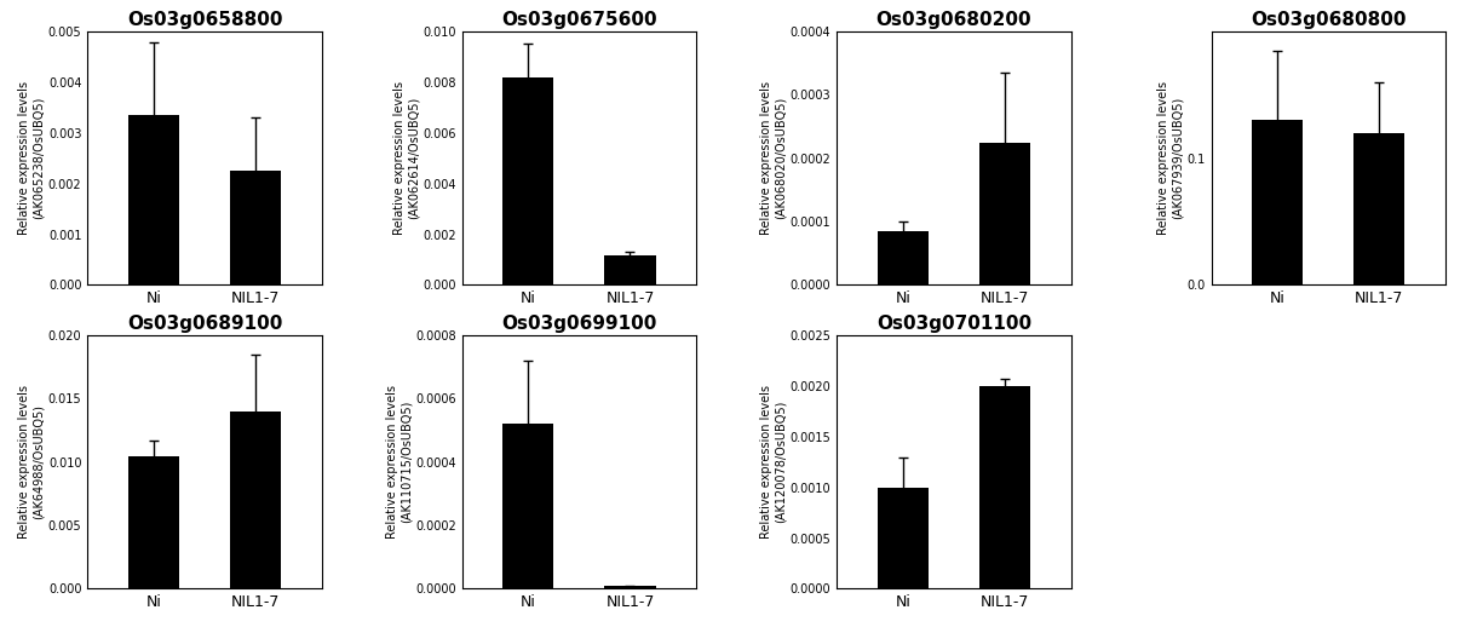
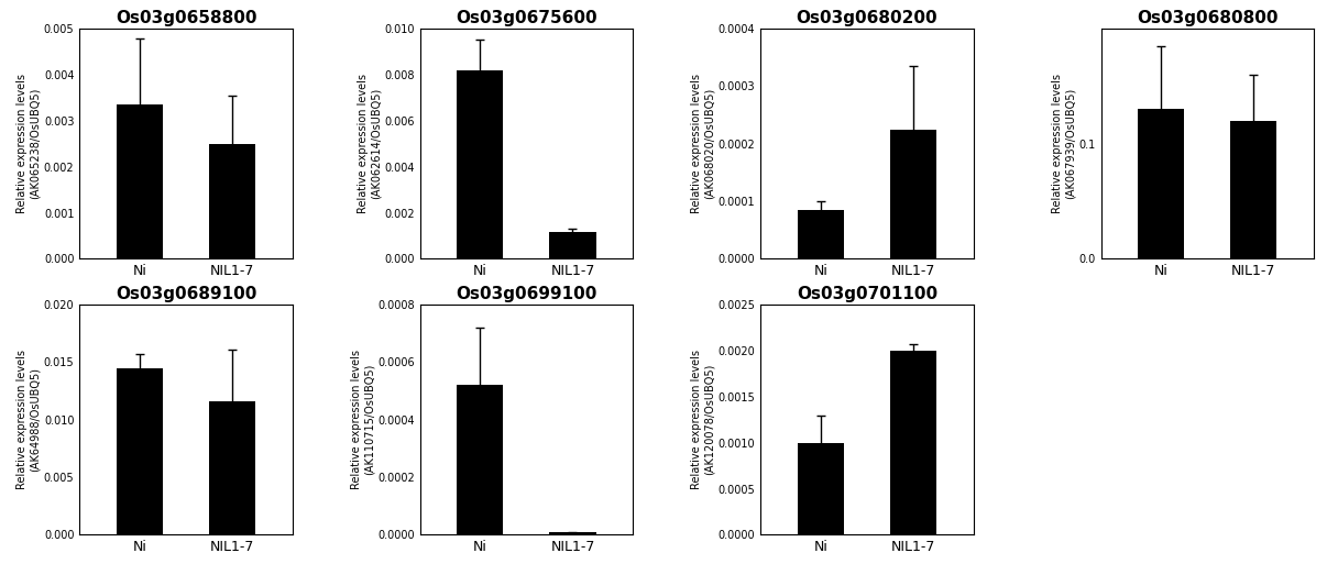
Os03g0658800/NIL1-7: 0.00225 -> 0.00250
Os03g0689100/Ni: 0.0105 -> 0.0145
Os03g0689100/NIL1-7: 0.0140 -> 0.0116
